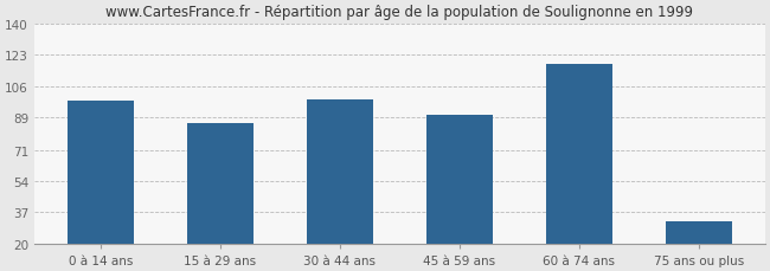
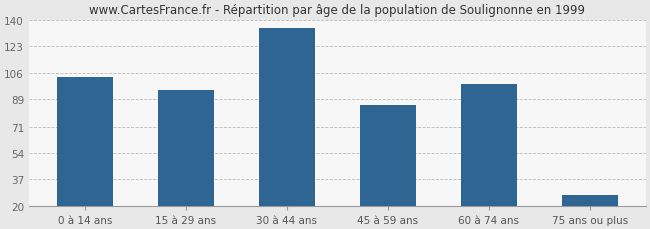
0 à 14 ans: 98 -> 103
15 à 29 ans: 86 -> 95
30 à 44 ans: 99 -> 135
45 à 59 ans: 90 -> 85
60 à 74 ans: 118 -> 99
75 ans ou plus: 32 -> 27
